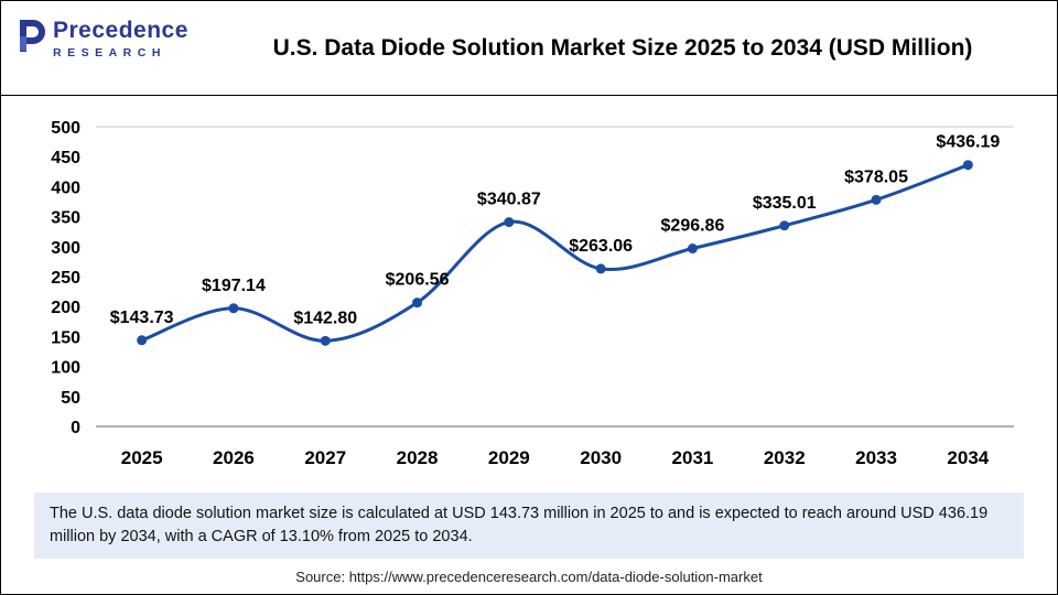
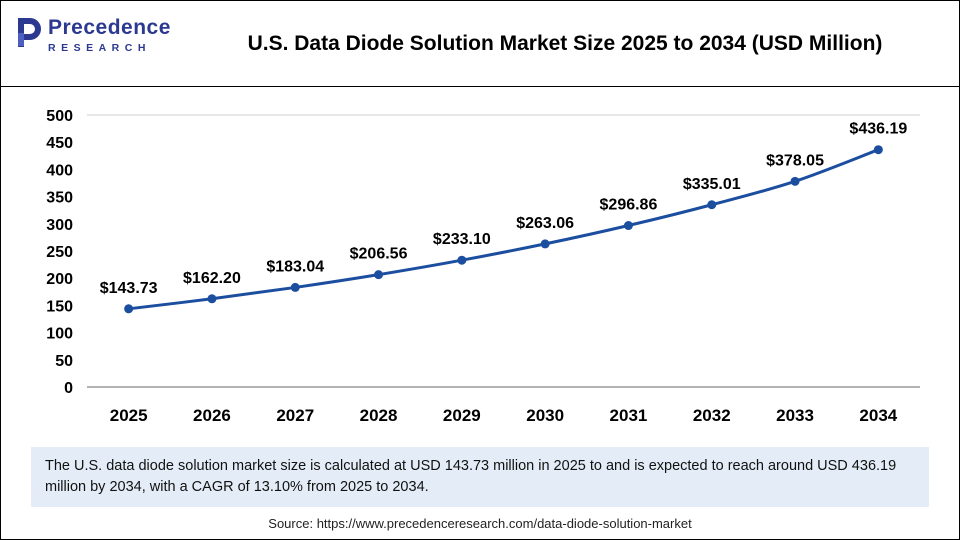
2026: $197.14 -> $162.20
2027: $142.80 -> $183.04
2029: $340.87 -> $233.10
